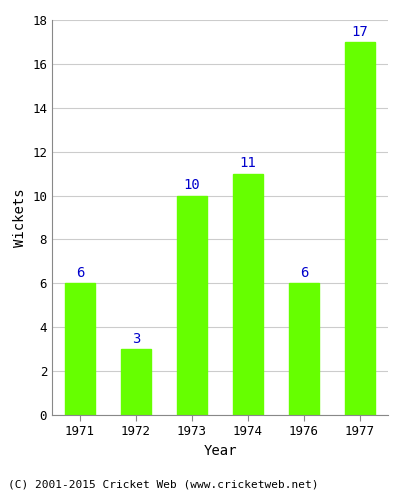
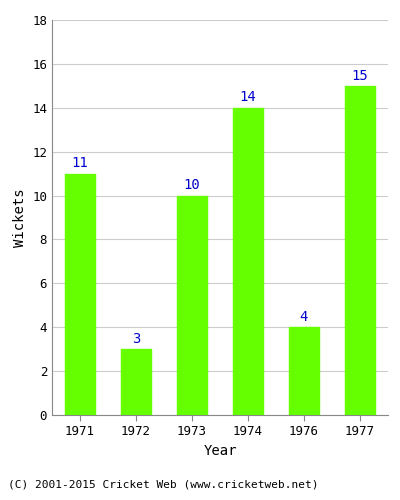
1971: 6 -> 11
1974: 11 -> 14
1976: 6 -> 4
1977: 17 -> 15
